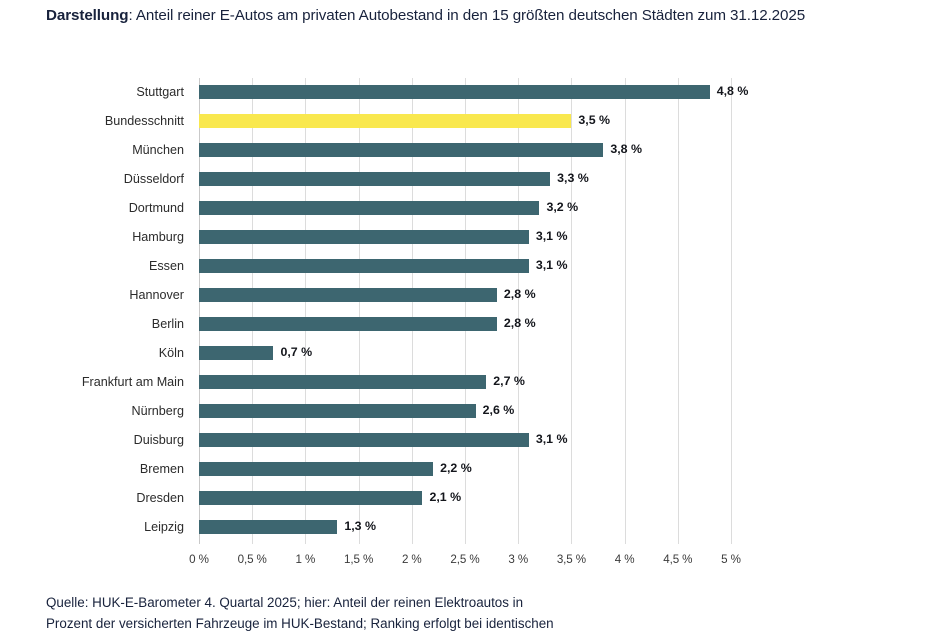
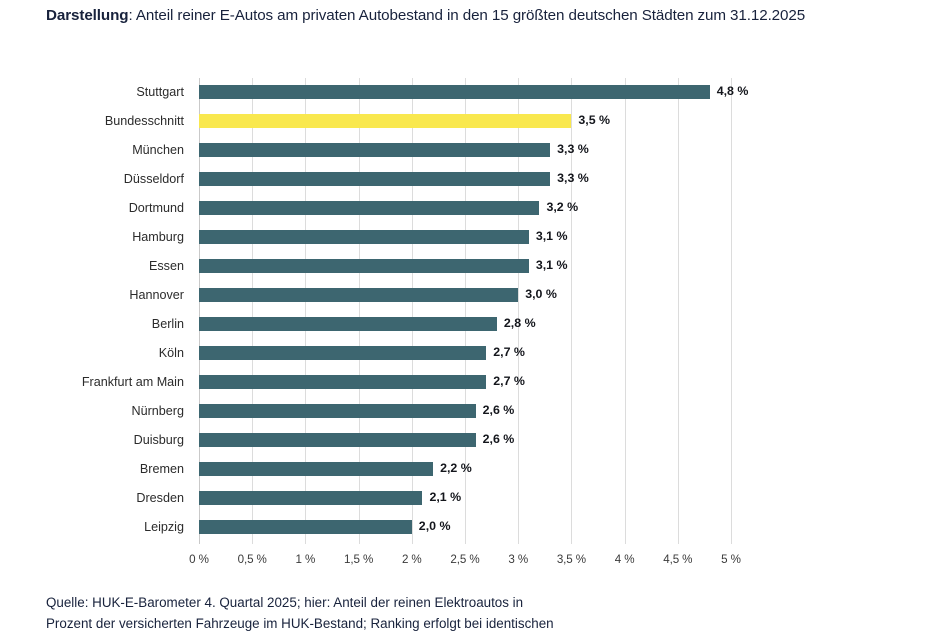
München: 3,8 -> 3,3
Hannover: 2,8 -> 3,0
Köln: 0,7 -> 2,7
Duisburg: 3,1 -> 2,6
Leipzig: 1,3 -> 2,0
